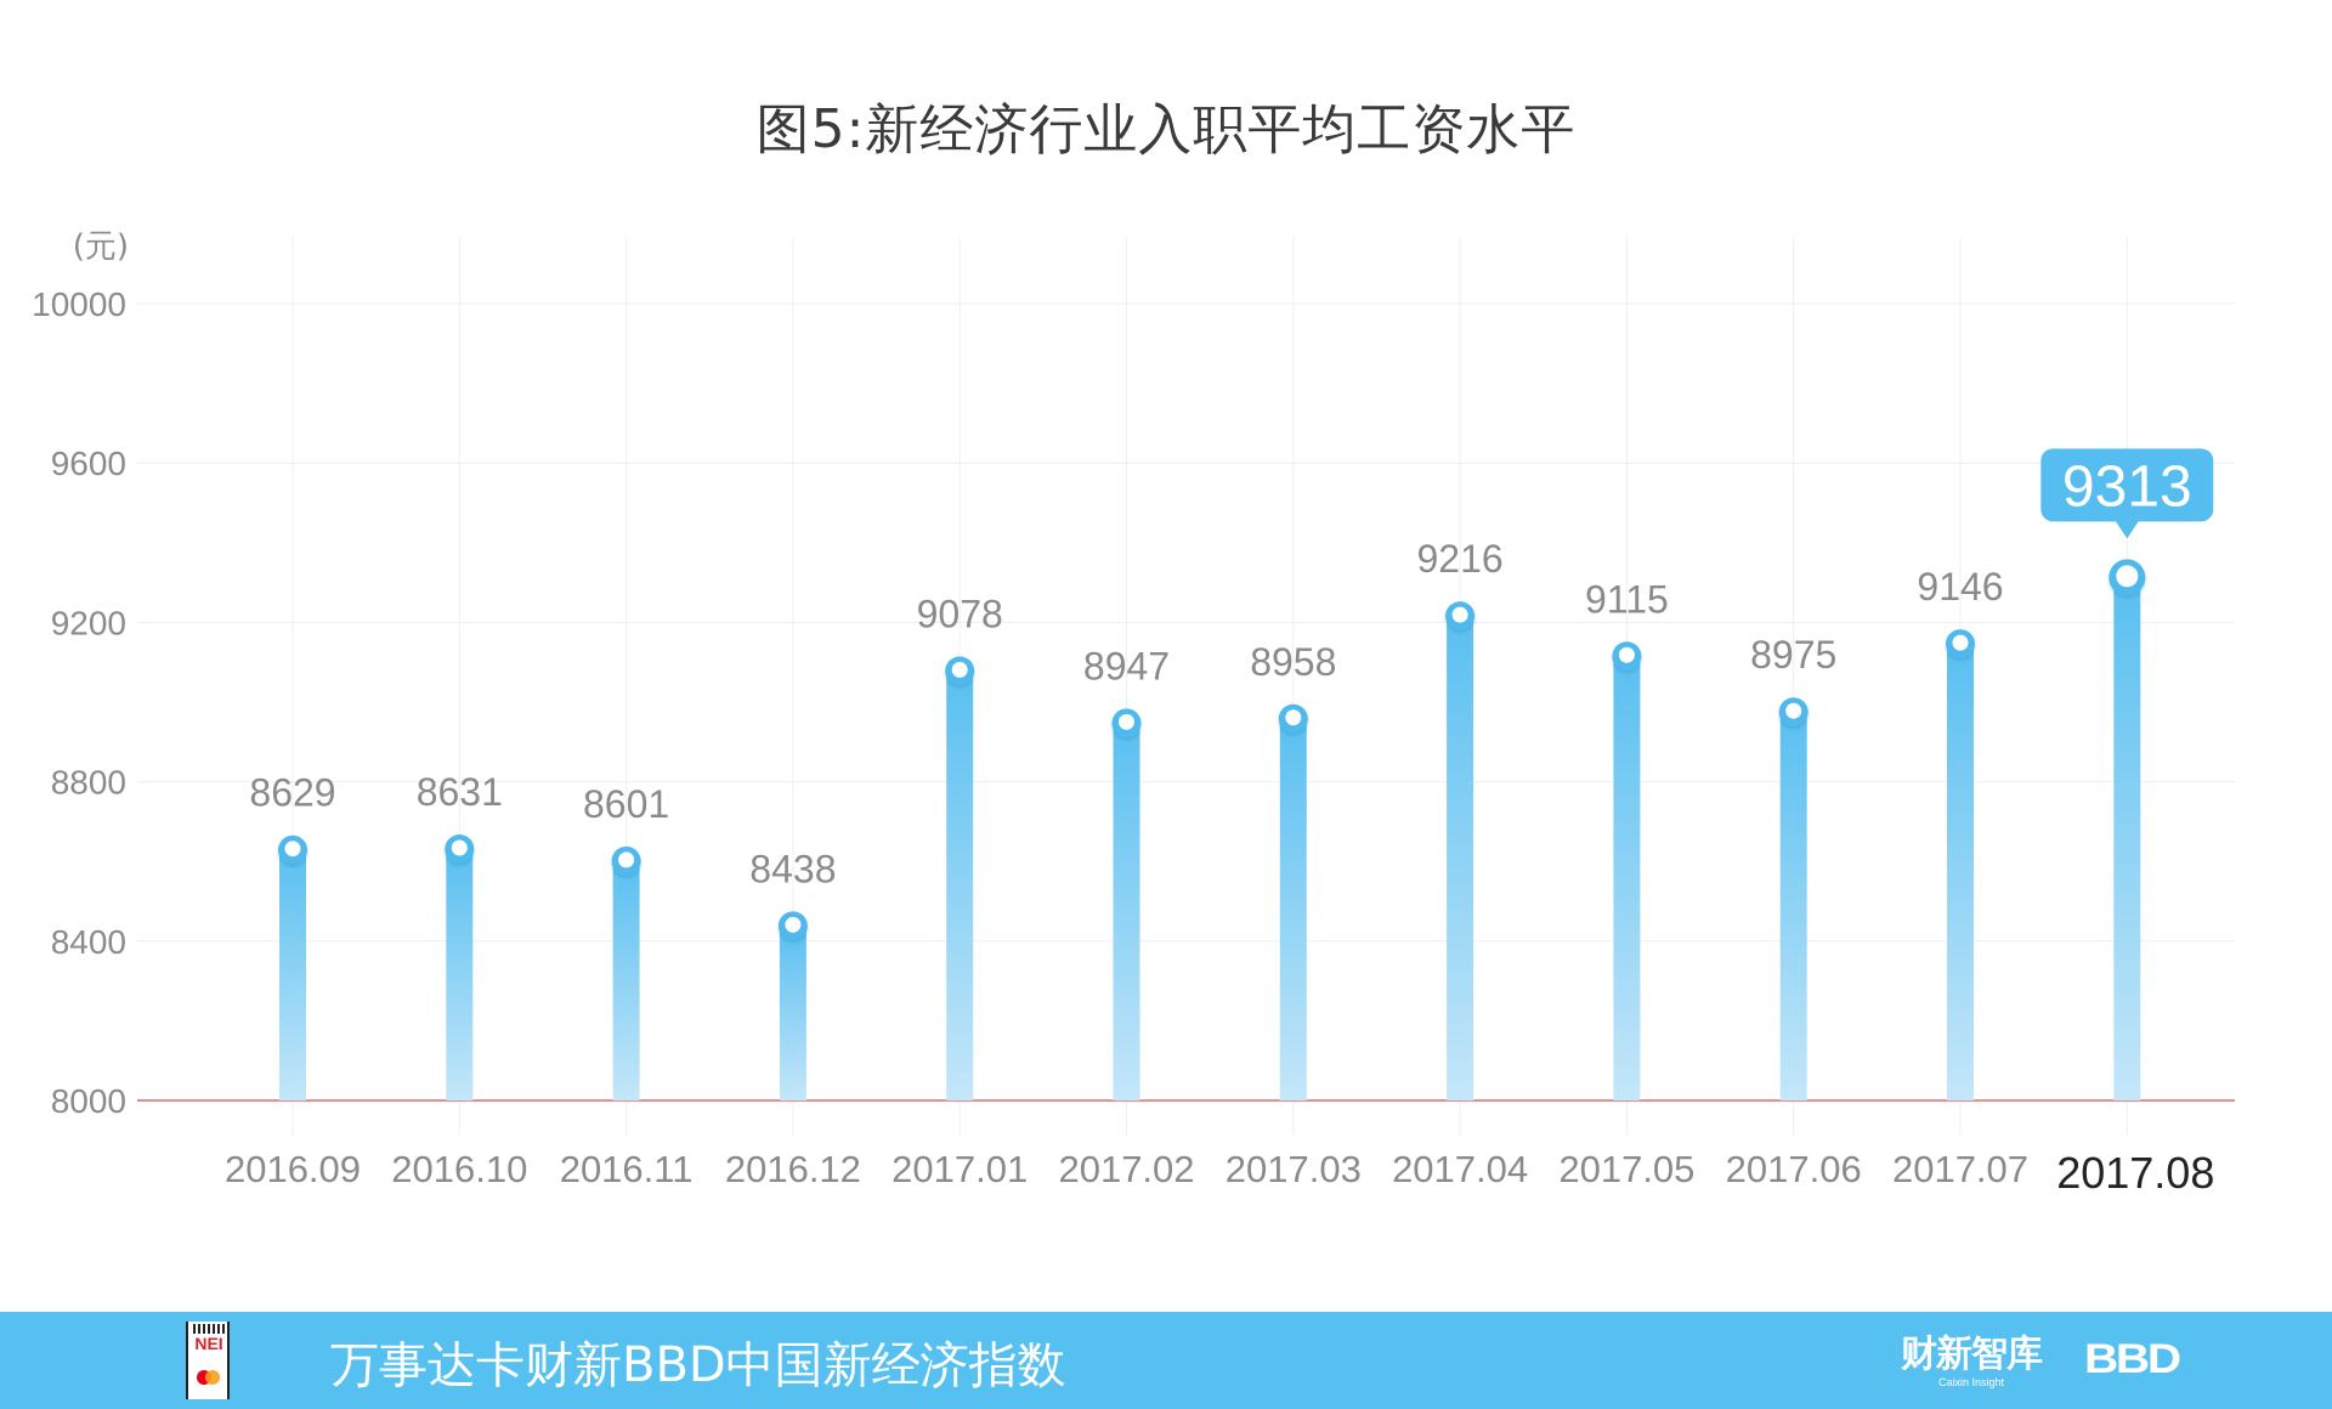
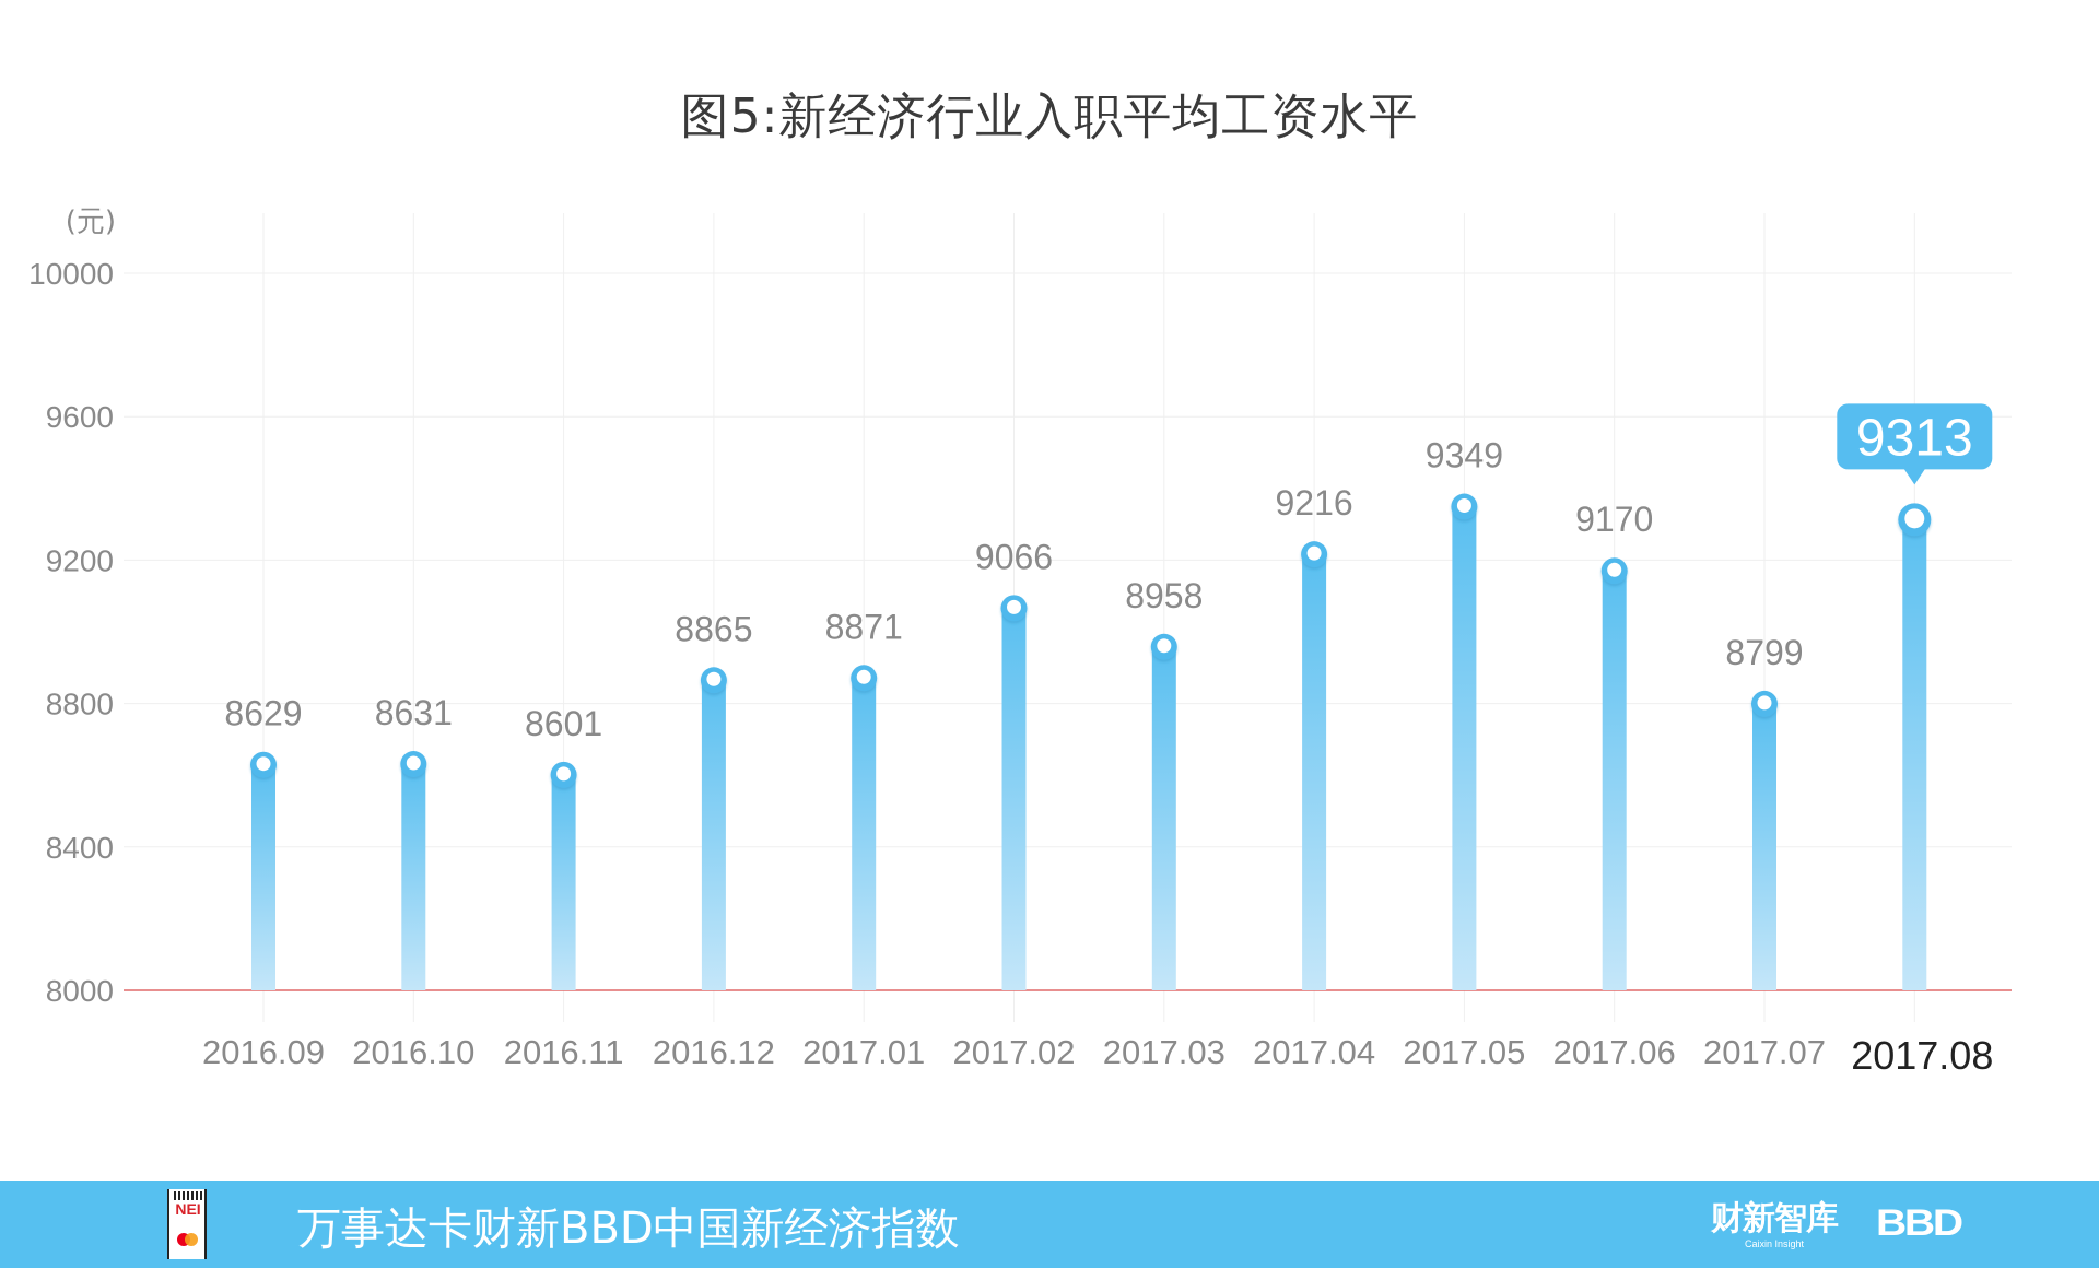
2016.12: 8438 -> 8865
2017.01: 9078 -> 8871
2017.02: 8947 -> 9066
2017.05: 9115 -> 9349
2017.06: 8975 -> 9170
2017.07: 9146 -> 8799
